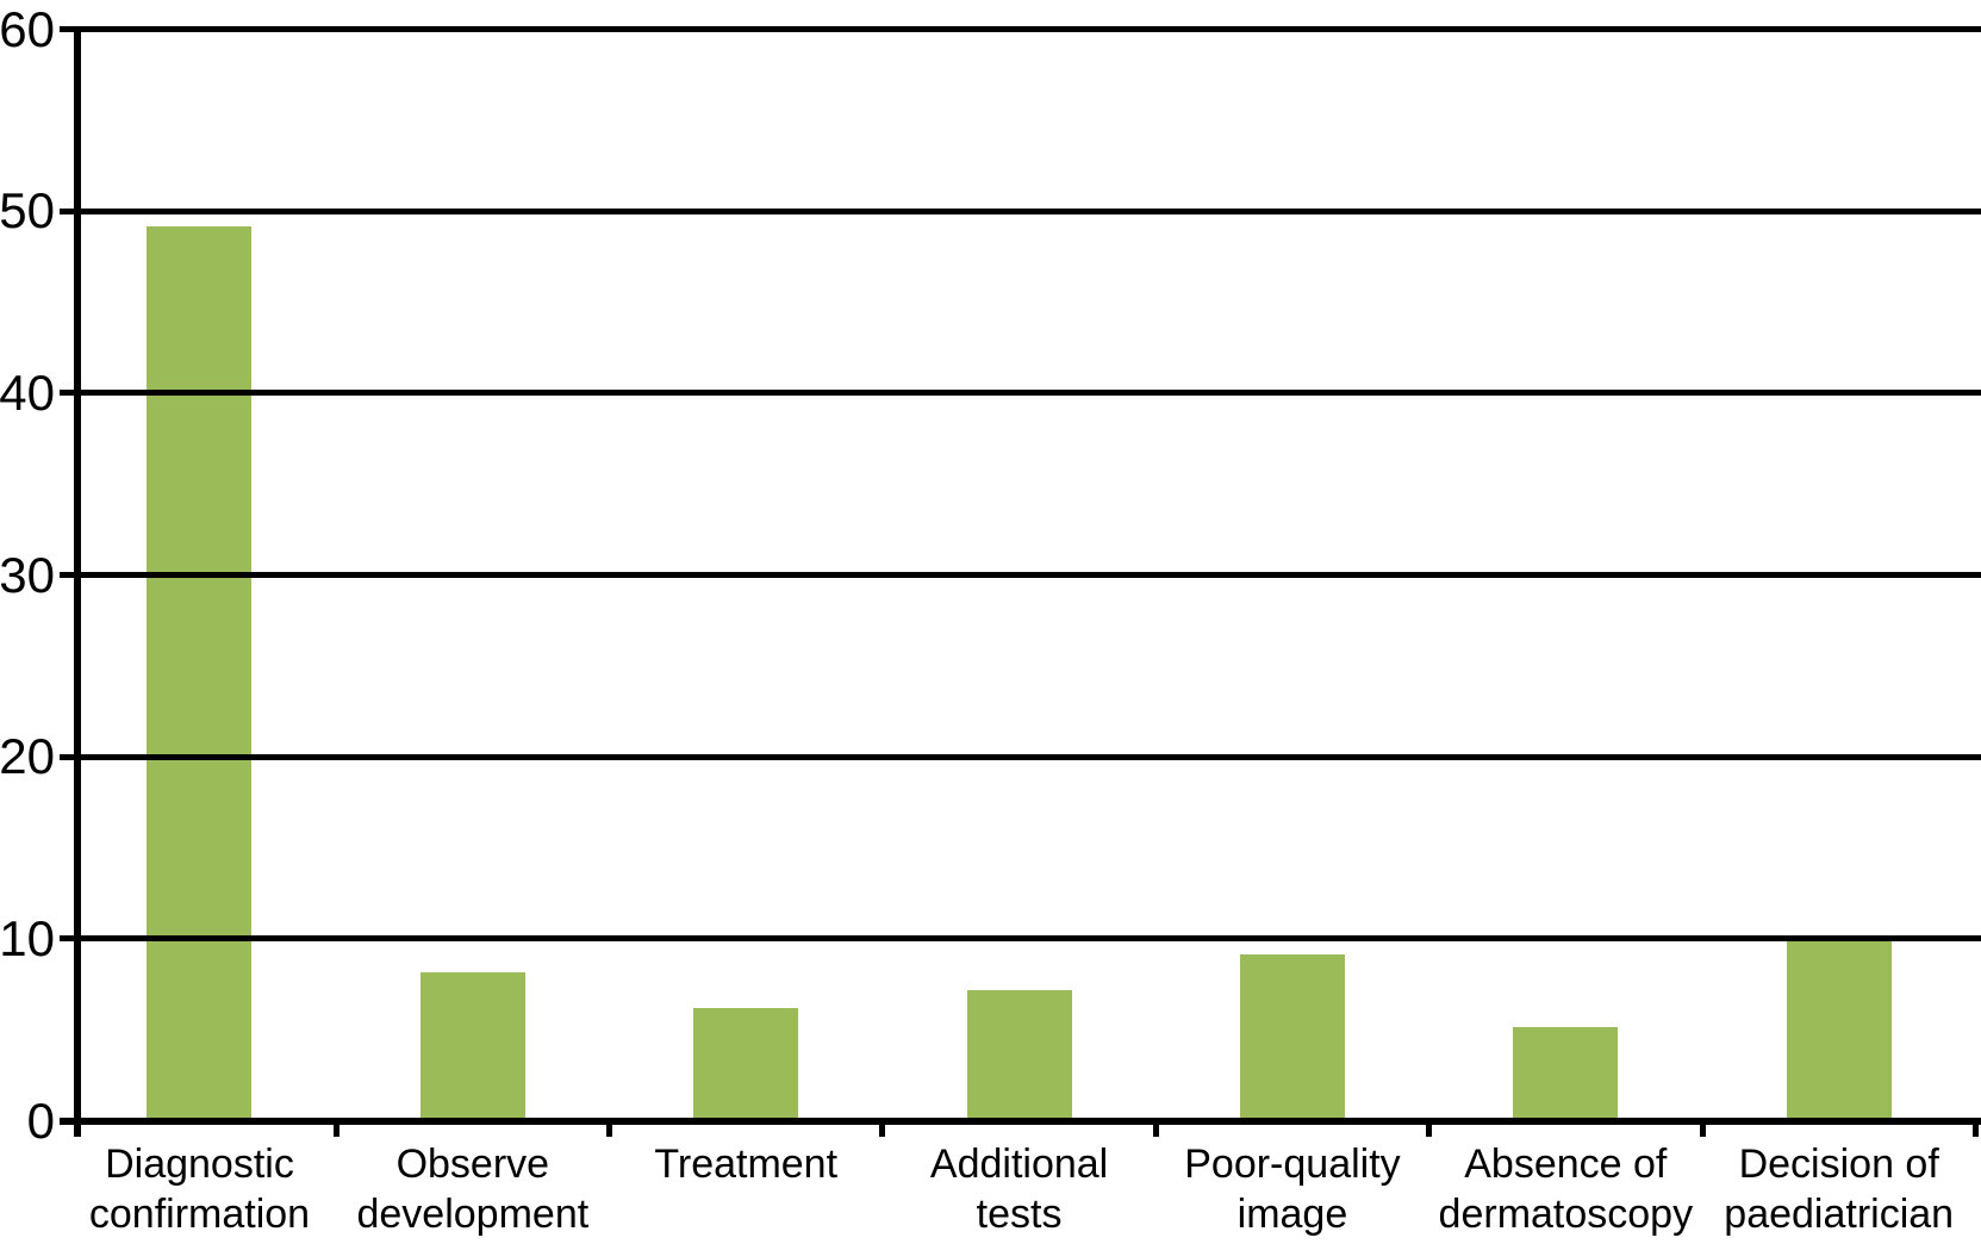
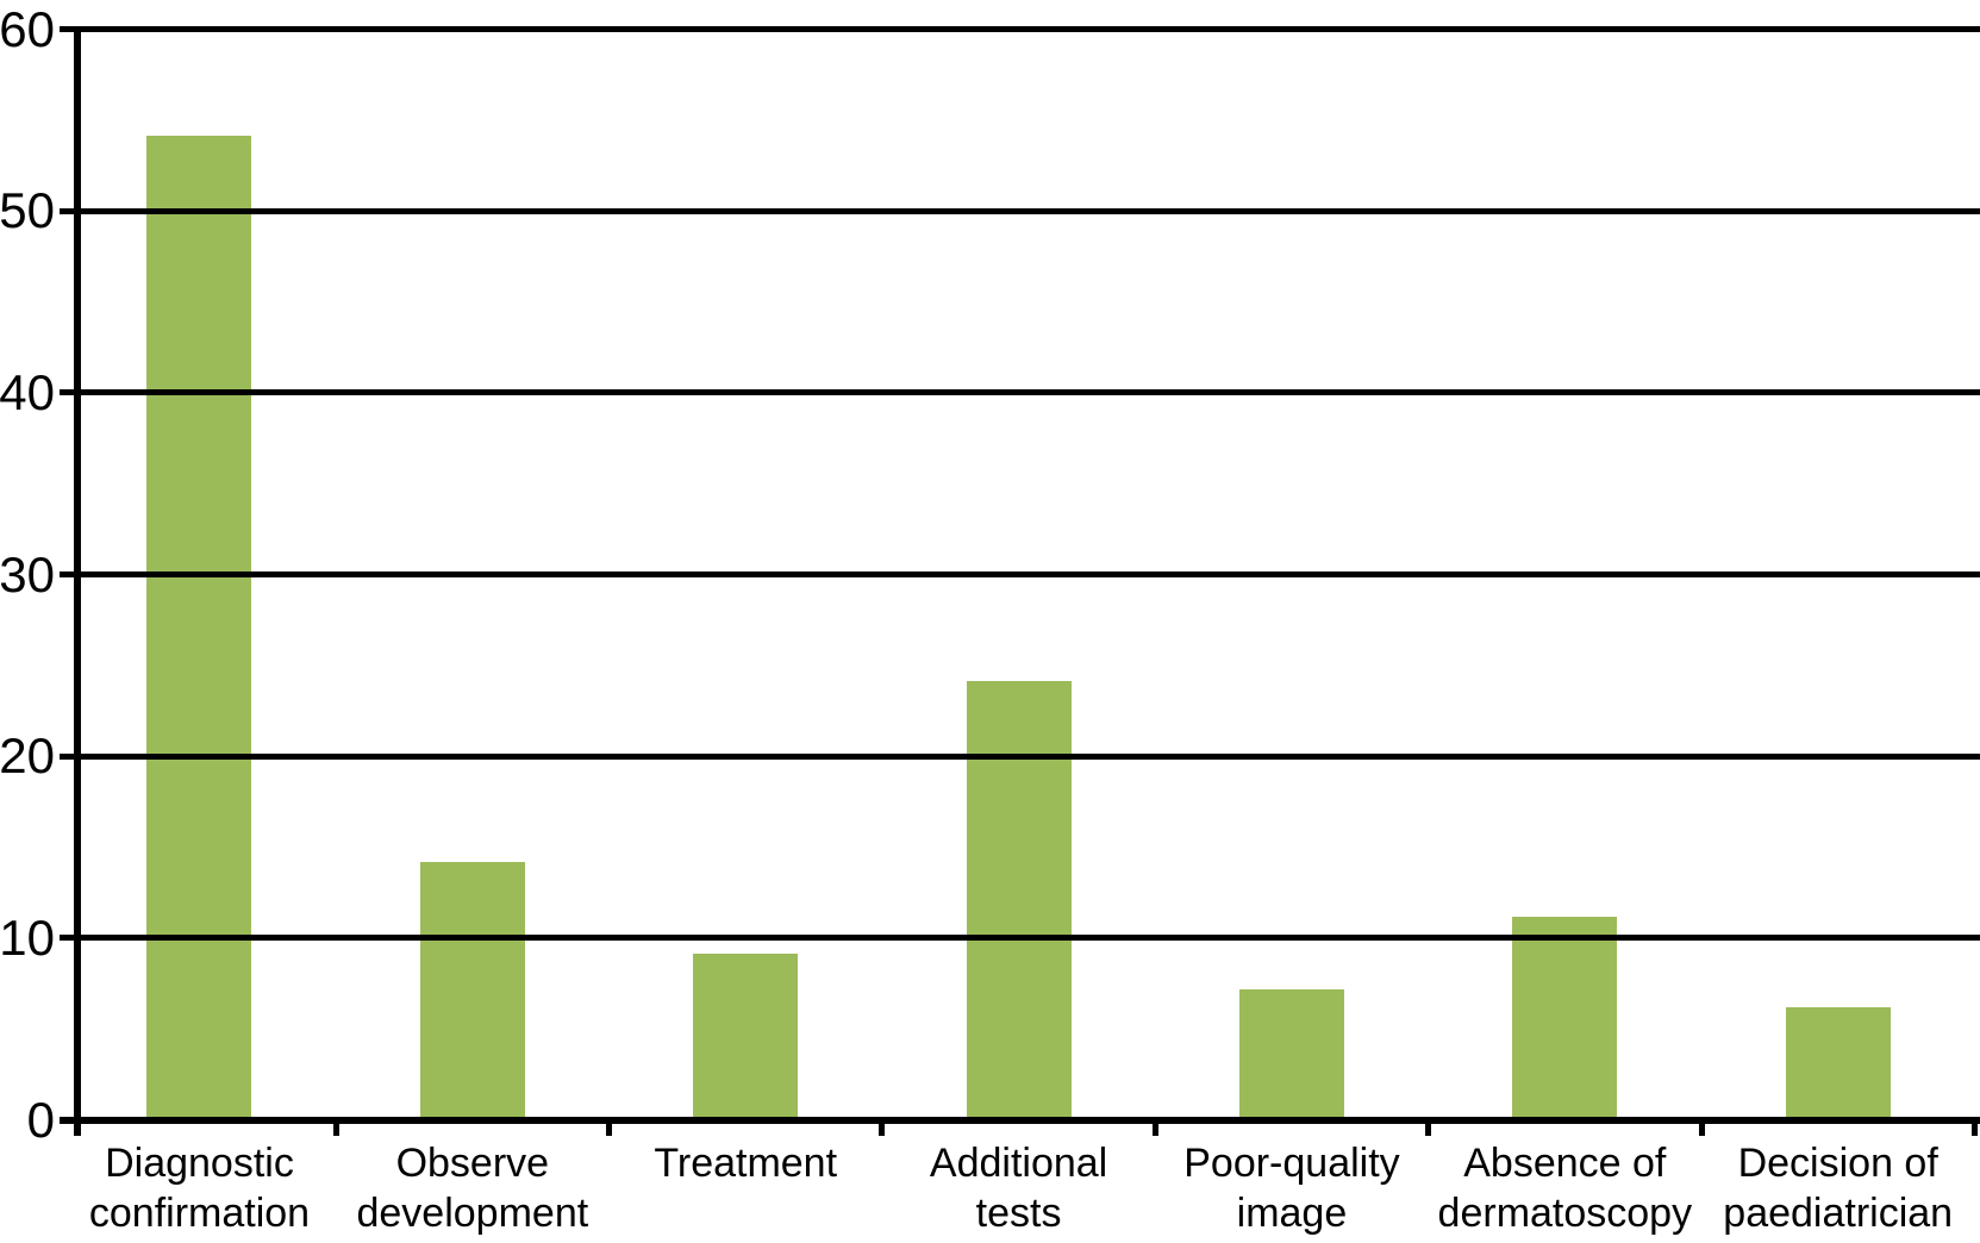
Diagnostic confirmation: 49 -> 54
Observe development: 8 -> 14
Treatment: 6 -> 9
Additional tests: 7 -> 24
Poor-quality image: 9 -> 7
Absence of dermatoscopy: 5 -> 11
Decision of paediatrician: 10 -> 6
